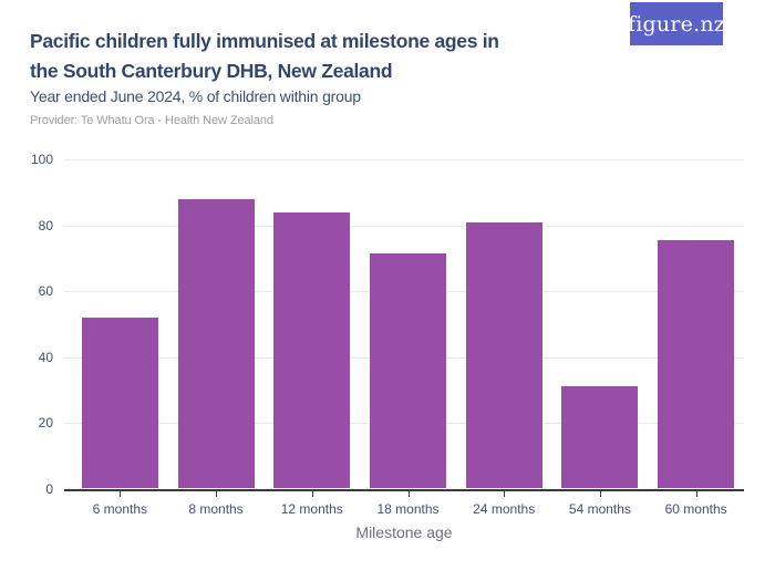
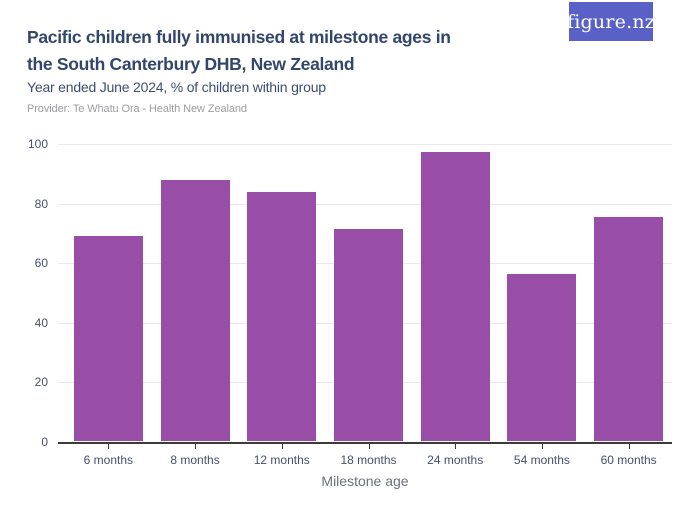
6 months: 52 -> 69
24 months: 81 -> 97
54 months: 31 -> 56
